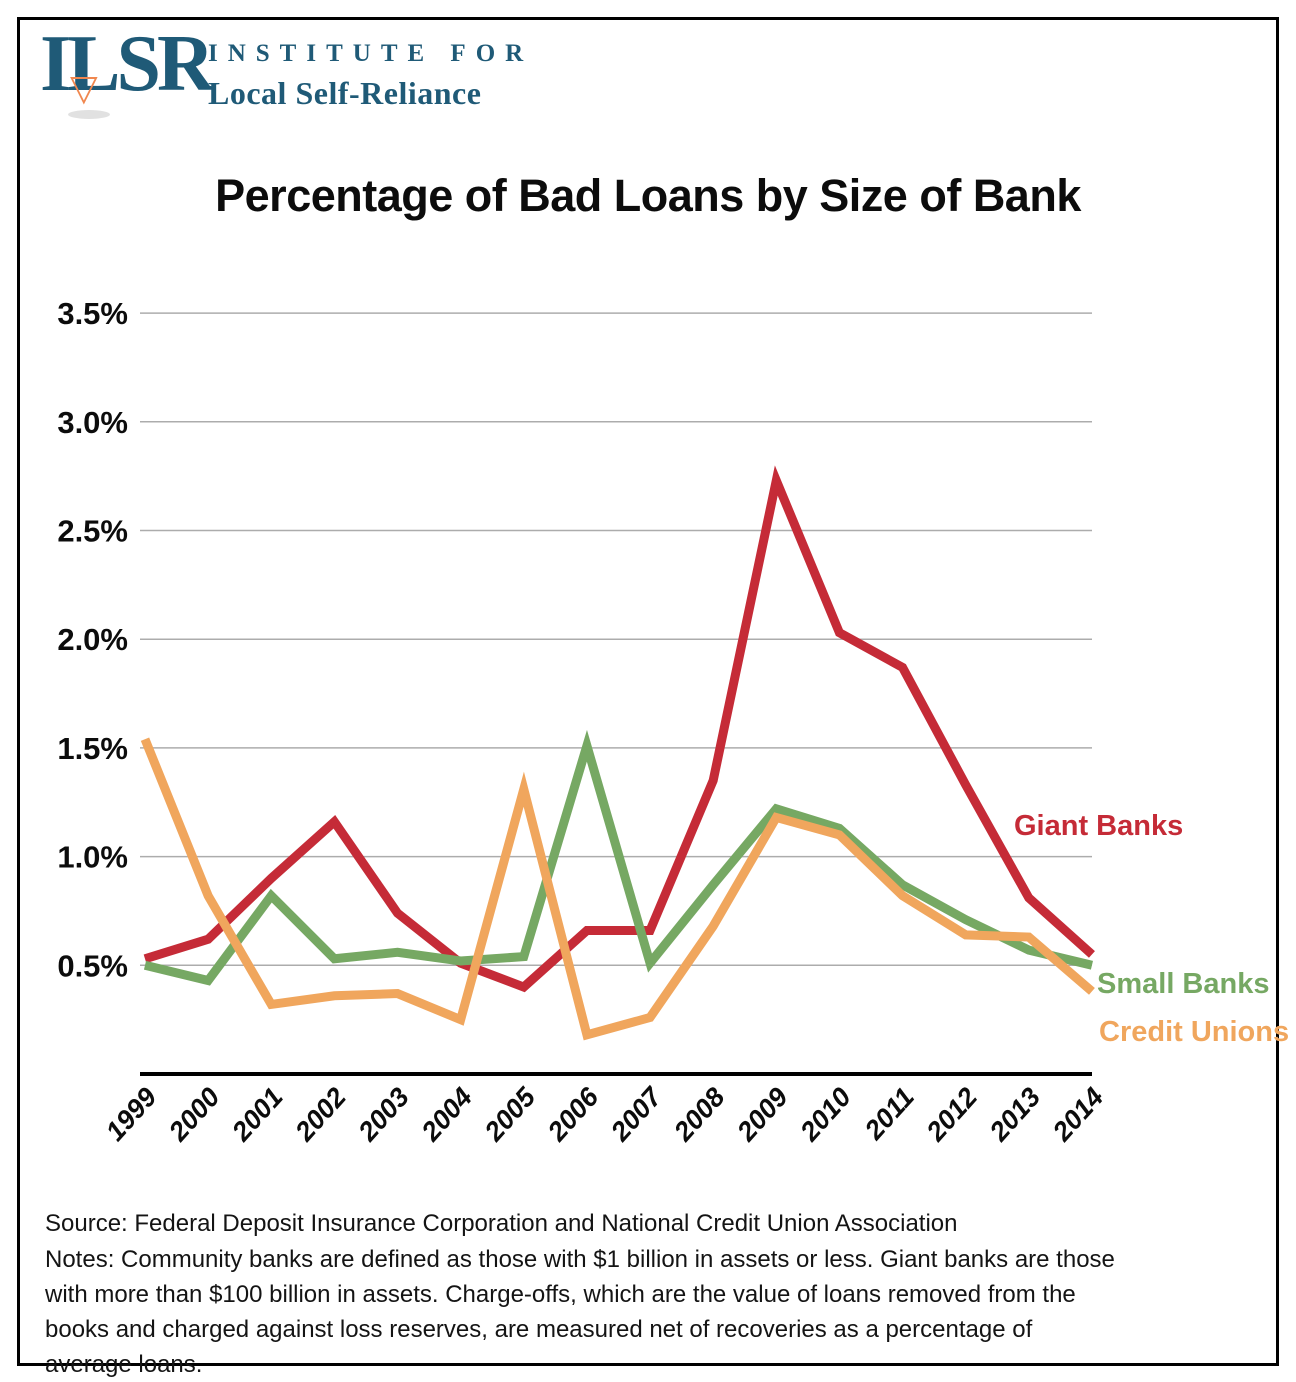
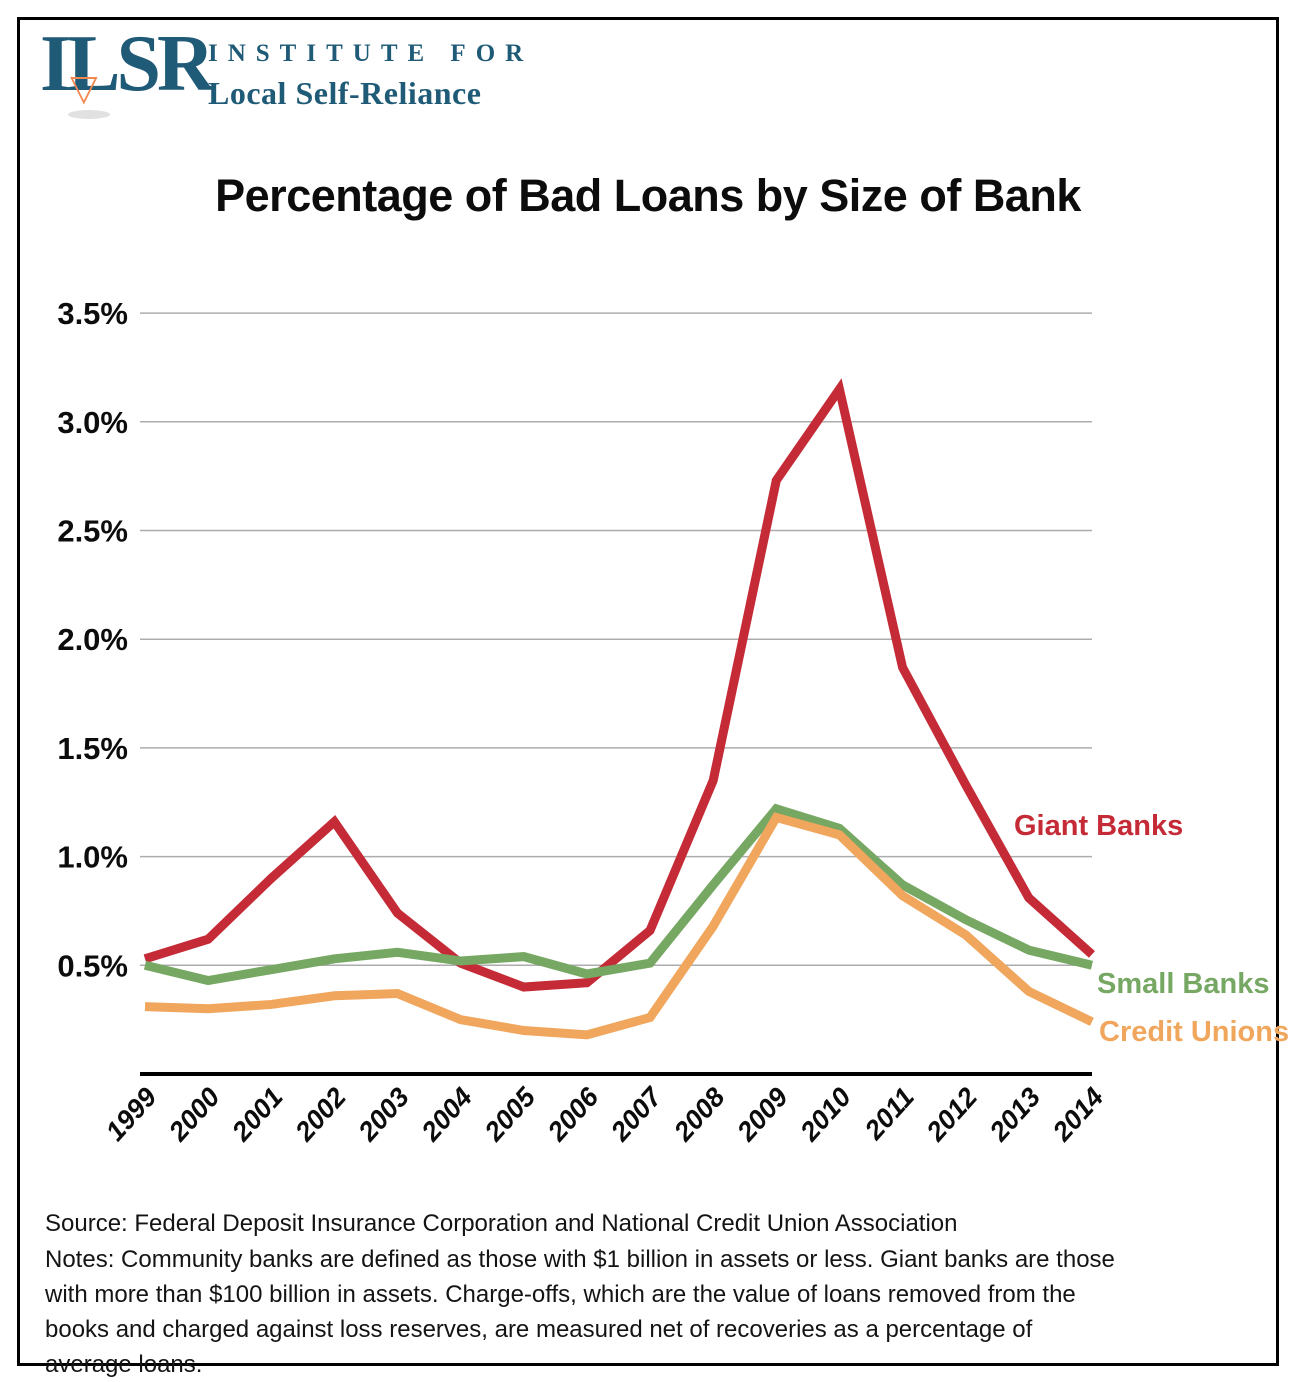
Credit Unions/1999: 1.54% -> 0.31%
Credit Unions/2000: 0.82% -> 0.30%
Small Banks/2001: 0.82% -> 0.48%
Credit Unions/2005: 1.31% -> 0.20%
Giant Banks/2006: 0.66% -> 0.42%
Small Banks/2006: 1.51% -> 0.46%
Giant Banks/2010: 2.03% -> 3.15%
Credit Unions/2013: 0.63% -> 0.38%
Credit Unions/2014: 0.38% -> 0.24%
